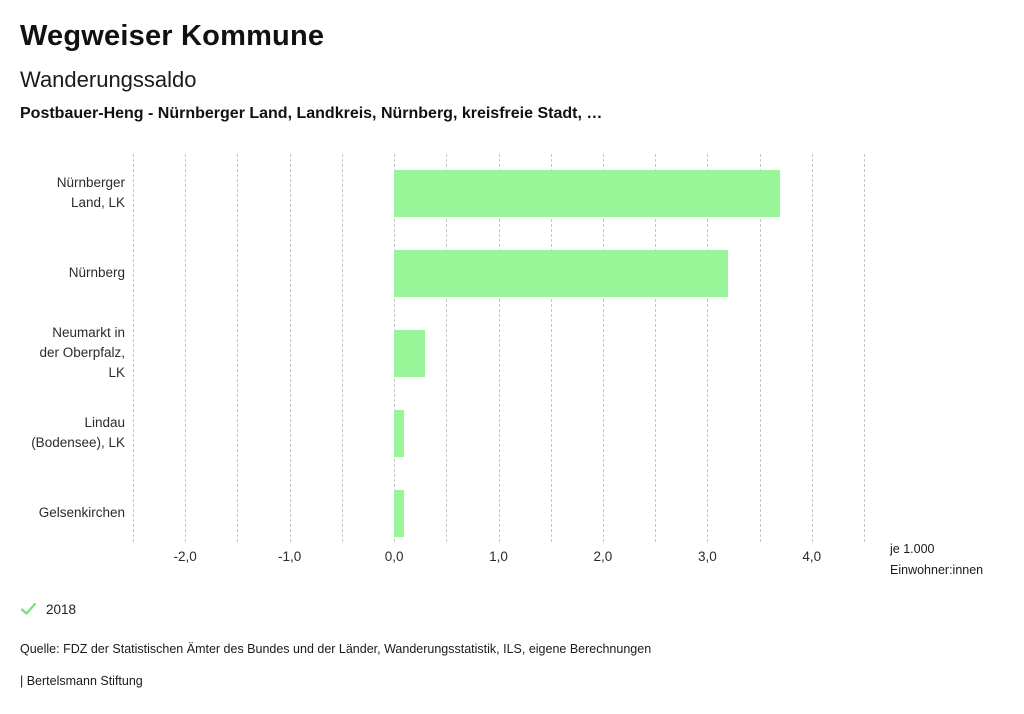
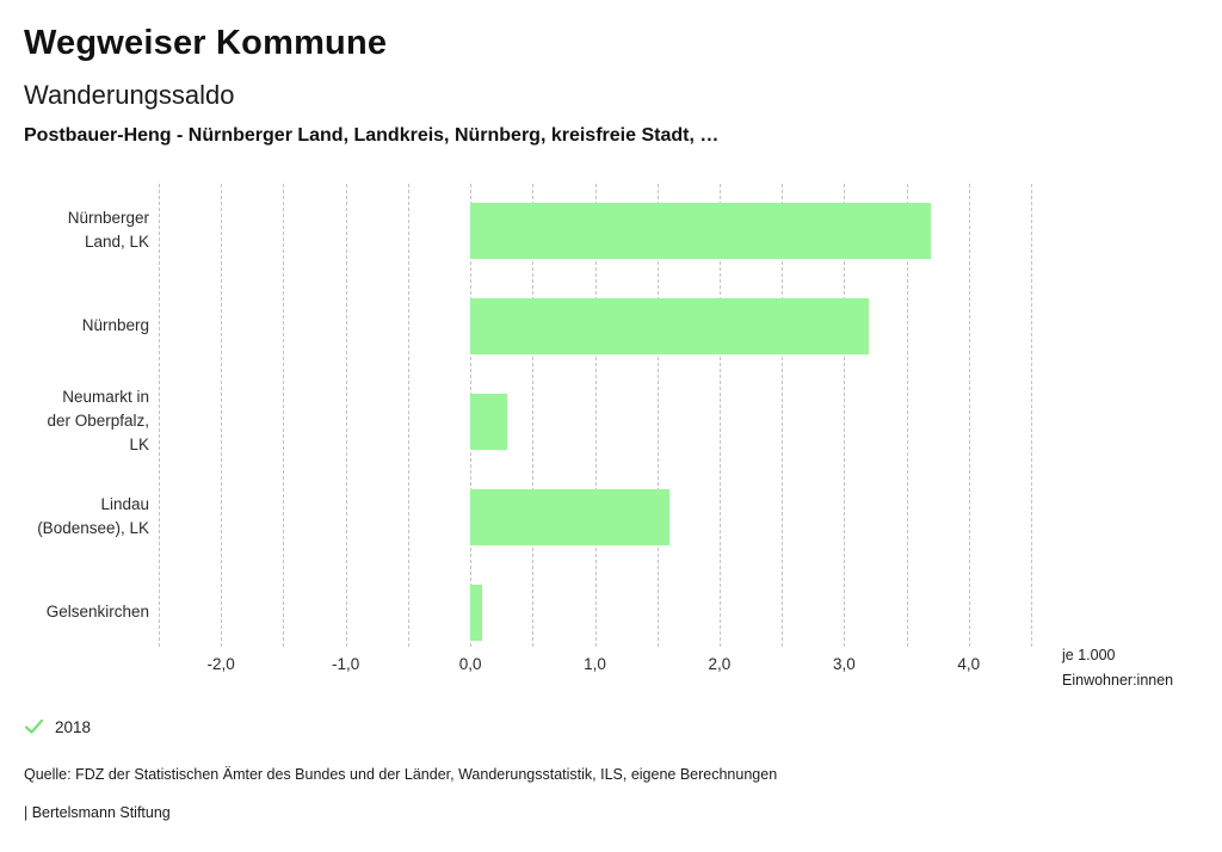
Lindau (Bodensee), LK: 0,1 -> 1,6
